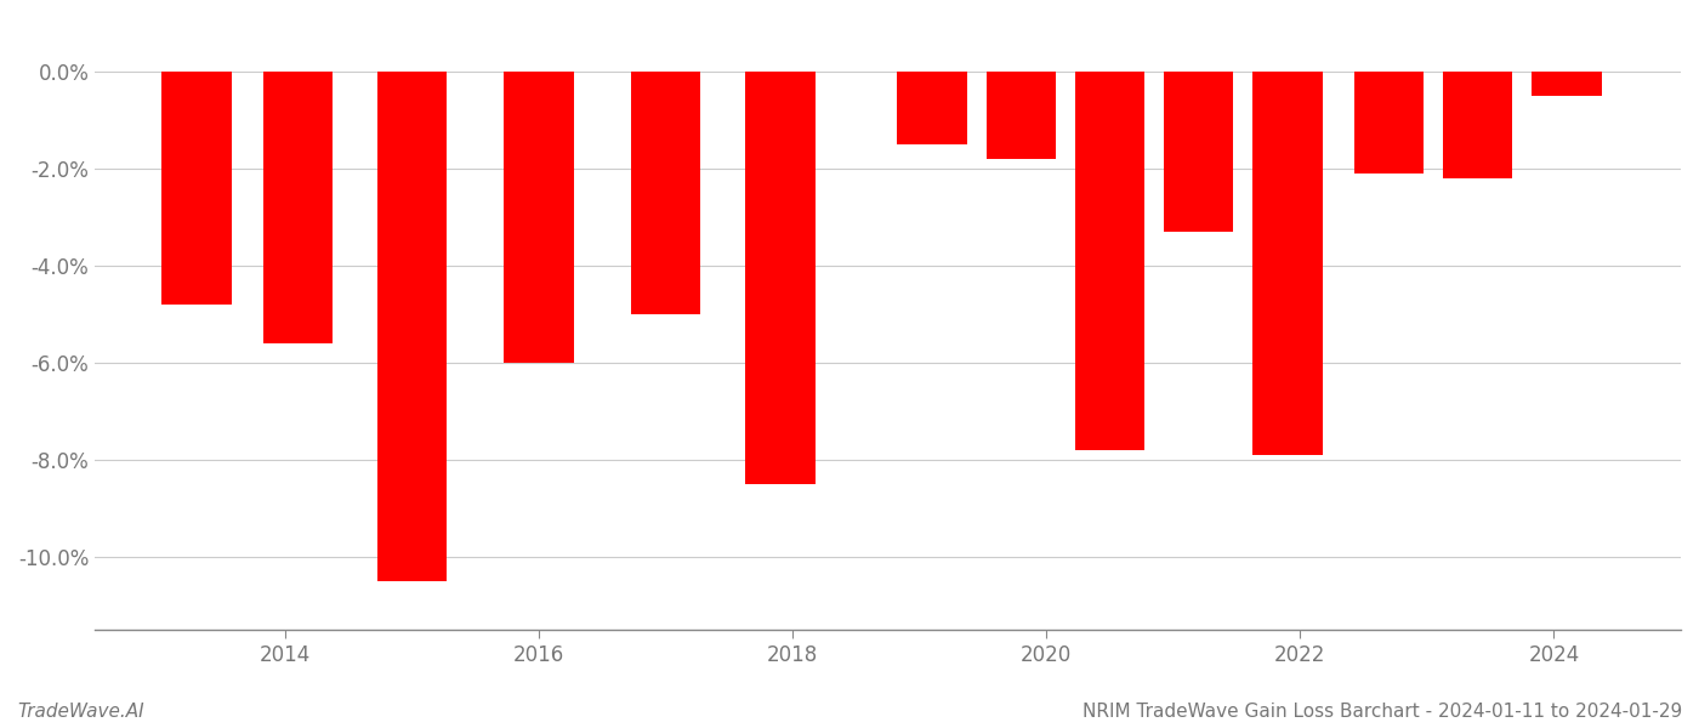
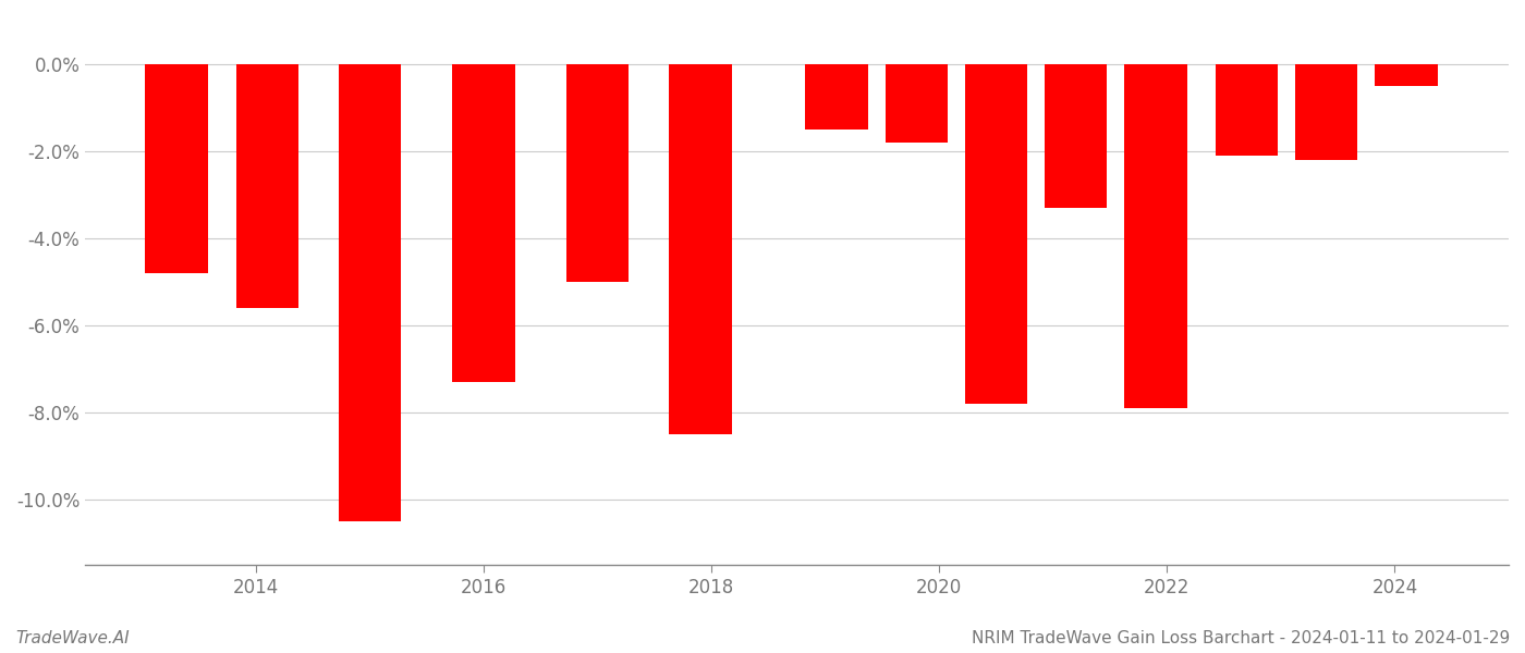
2016: -6.0% -> -7.3%
